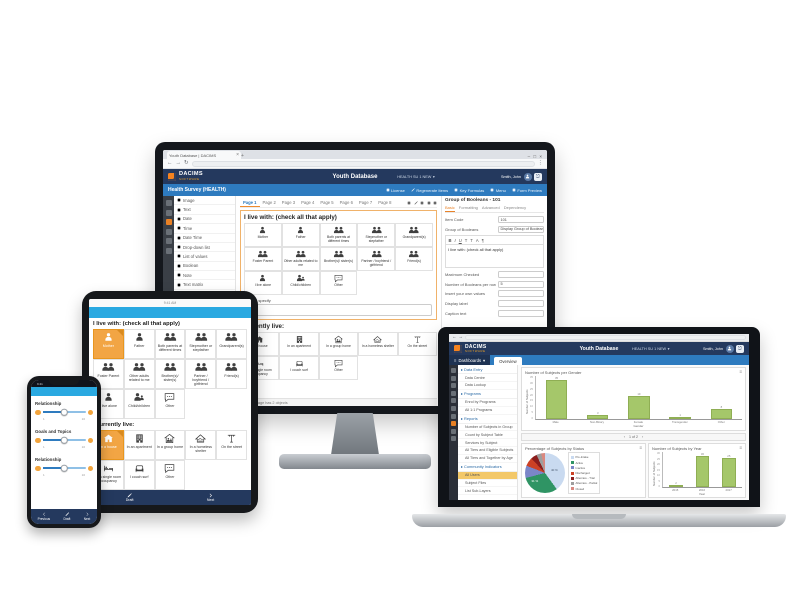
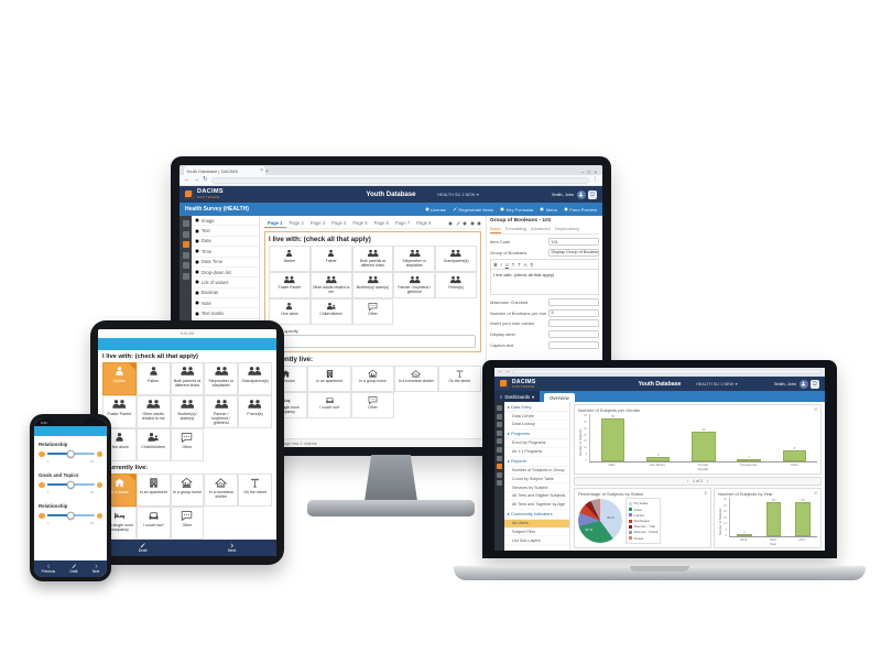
Number of Subjects per Gender/Female: 19 -> 22
Number of Subjects by Year/2017: 25 -> 30
